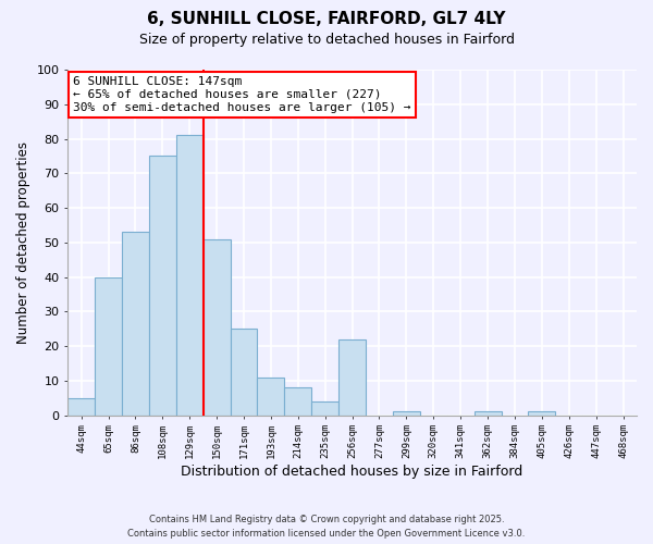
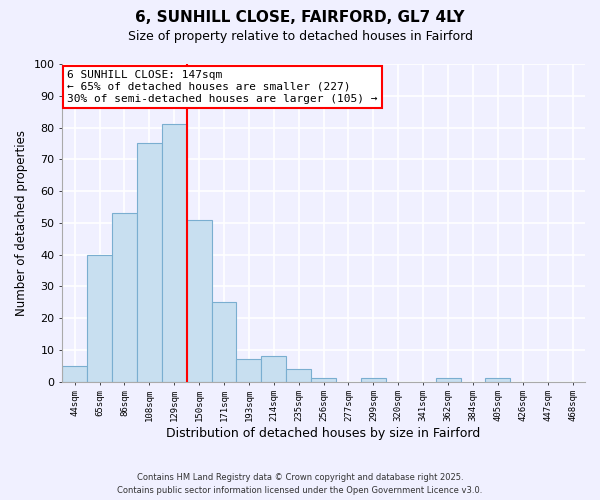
193sqm: 11 -> 7
256sqm: 22 -> 1
